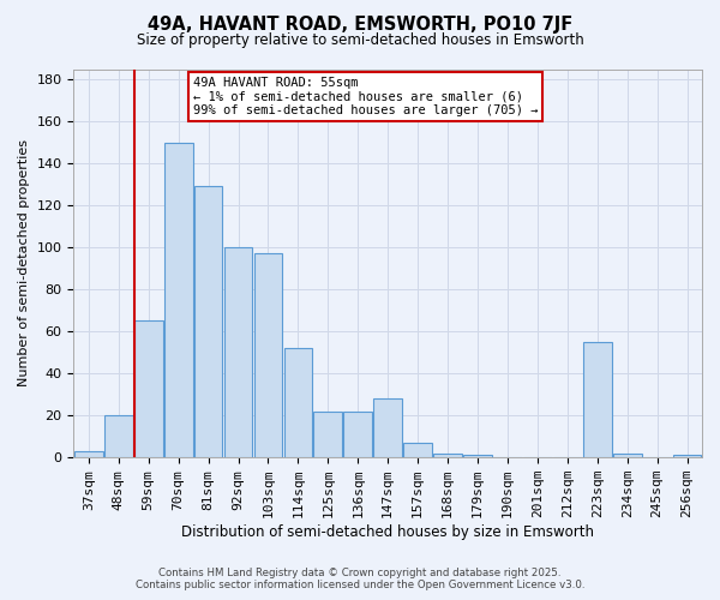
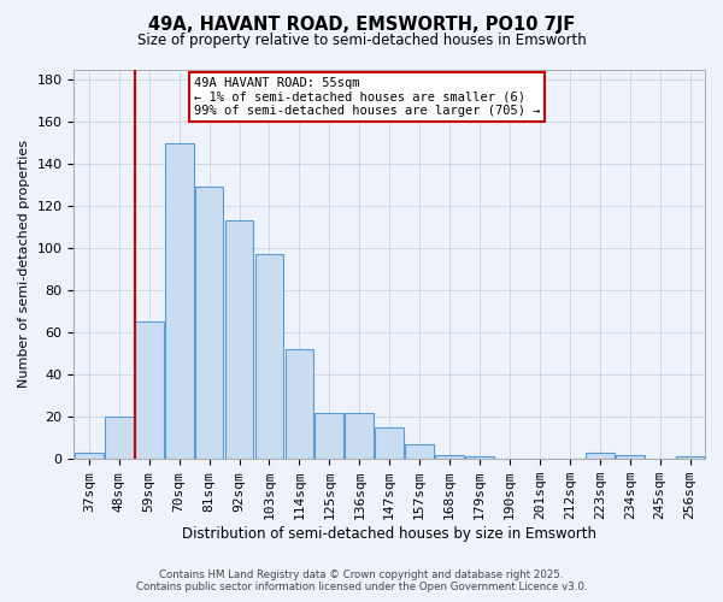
92sqm: 100 -> 113
147sqm: 28 -> 15
223sqm: 55 -> 3
